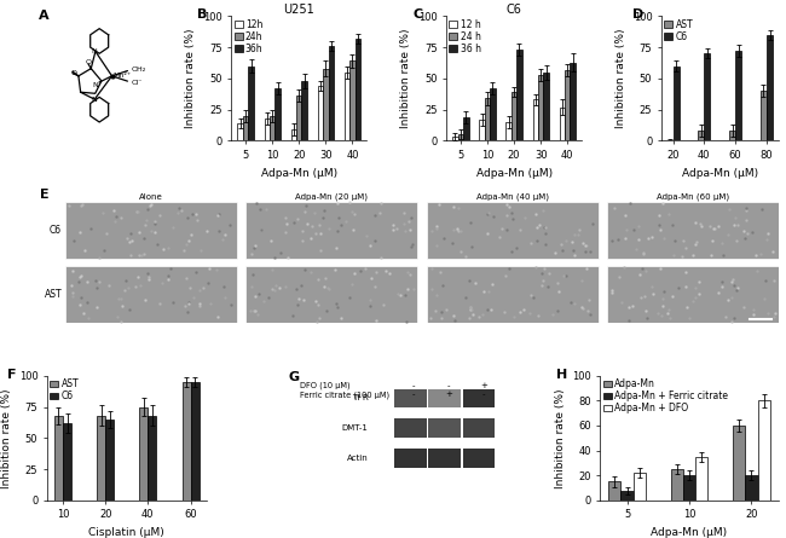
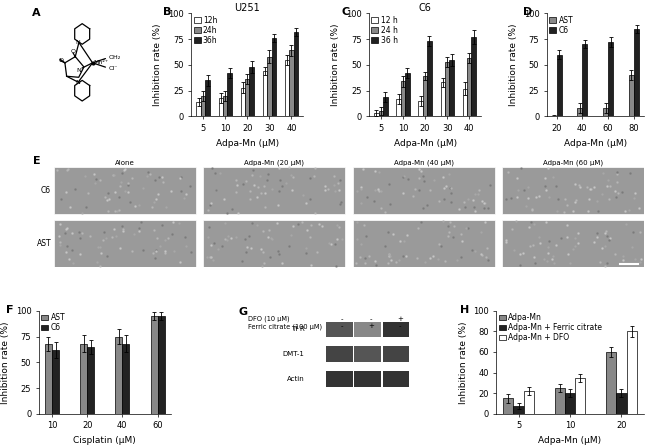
U251/36h/5: 60 -> 35
U251/12h/20: 9 -> 28
C6/36 h/40: 63 -> 77
